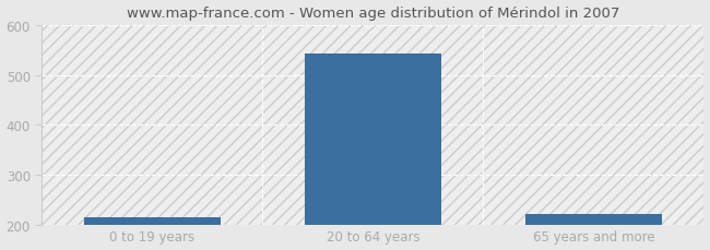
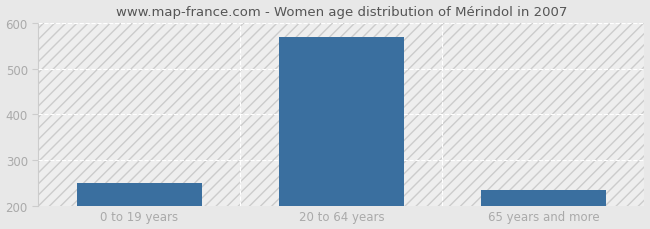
0 to 19 years: 214 -> 250
20 to 64 years: 542 -> 570
65 years and more: 220 -> 235
